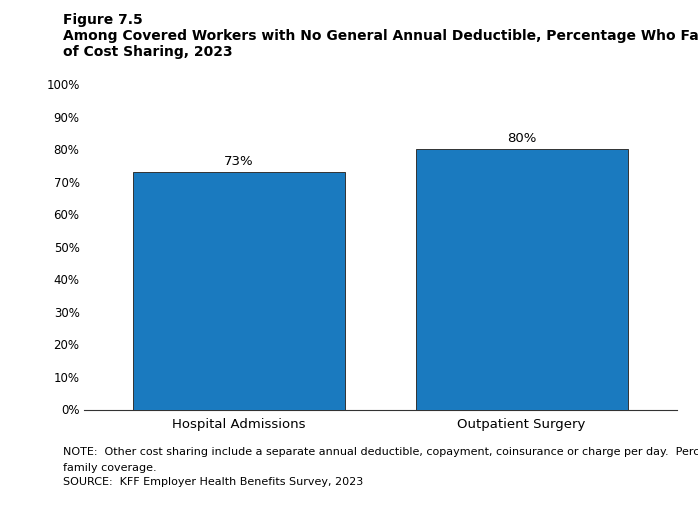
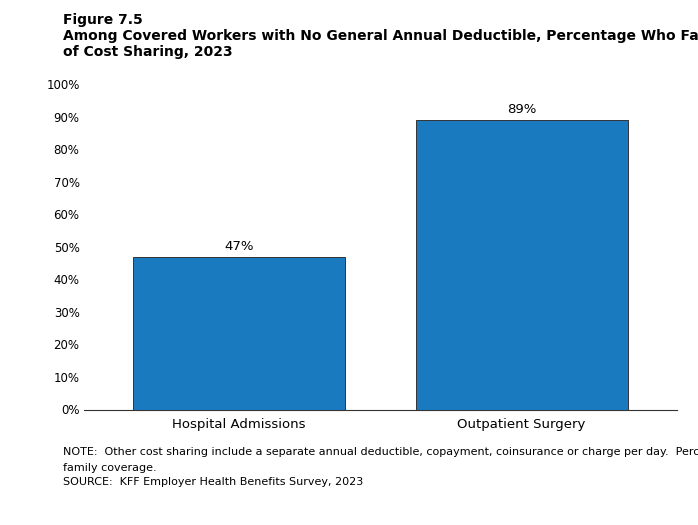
Hospital Admissions: 73% -> 47%
Outpatient Surgery: 80% -> 89%
